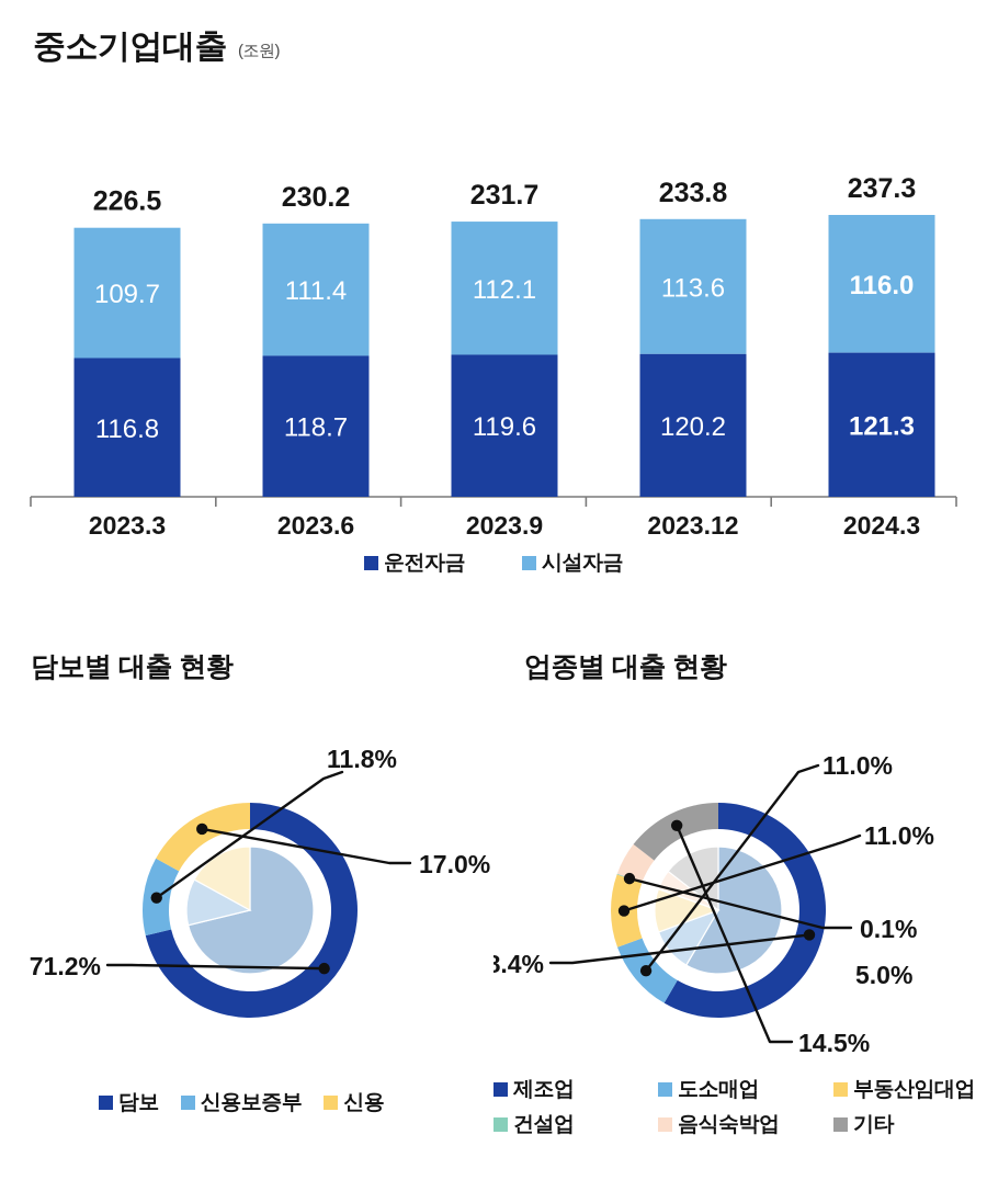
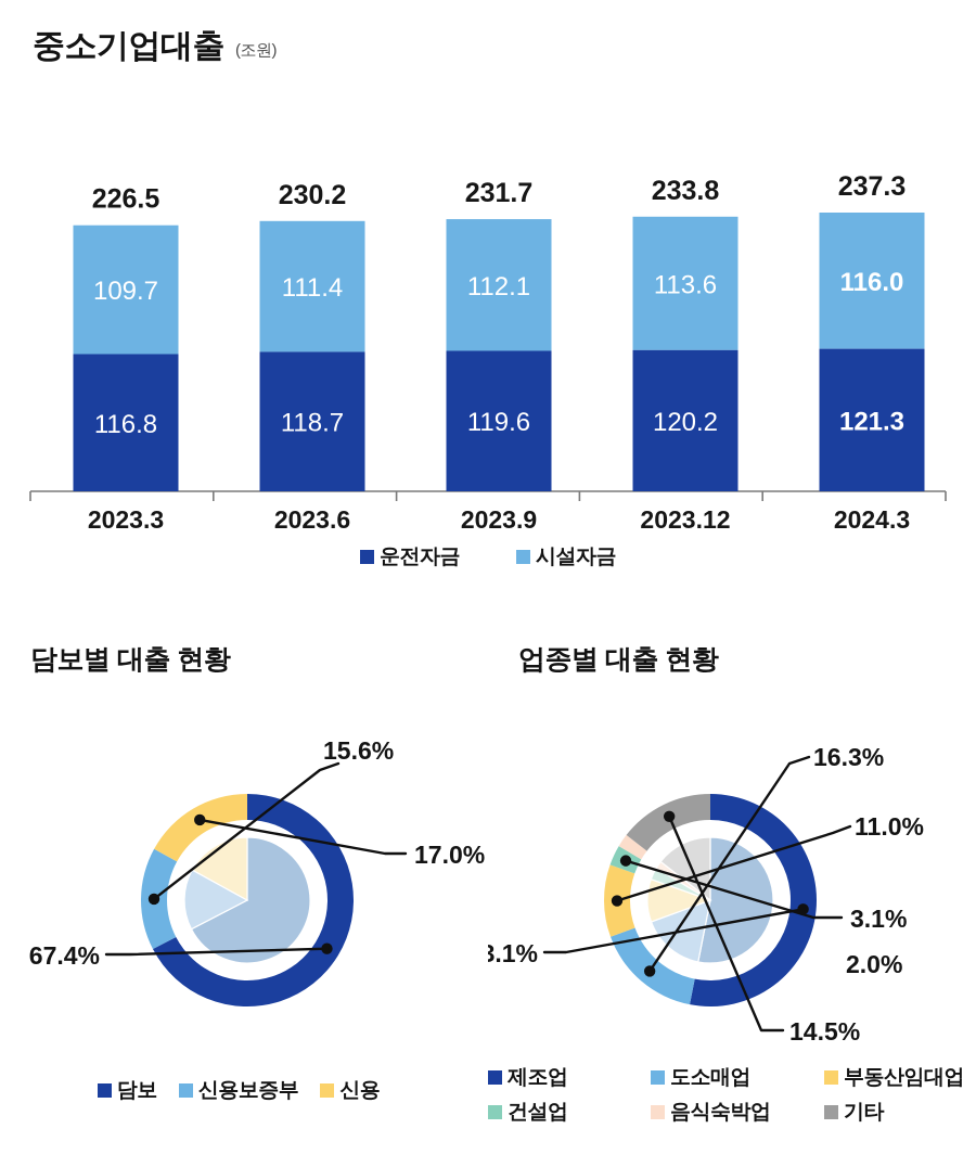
담보별 대출 현황/담보: 71.2% -> 67.4%
담보별 대출 현황/신용보증부: 11.8% -> 15.6%
업종별 대출 현황/제조업: 58.4% -> 53.1%
업종별 대출 현황/도소매업: 11.0% -> 16.3%
업종별 대출 현황/건설업: 0.1% -> 3.1%
업종별 대출 현황/음식숙박업: 5.0% -> 2.0%
